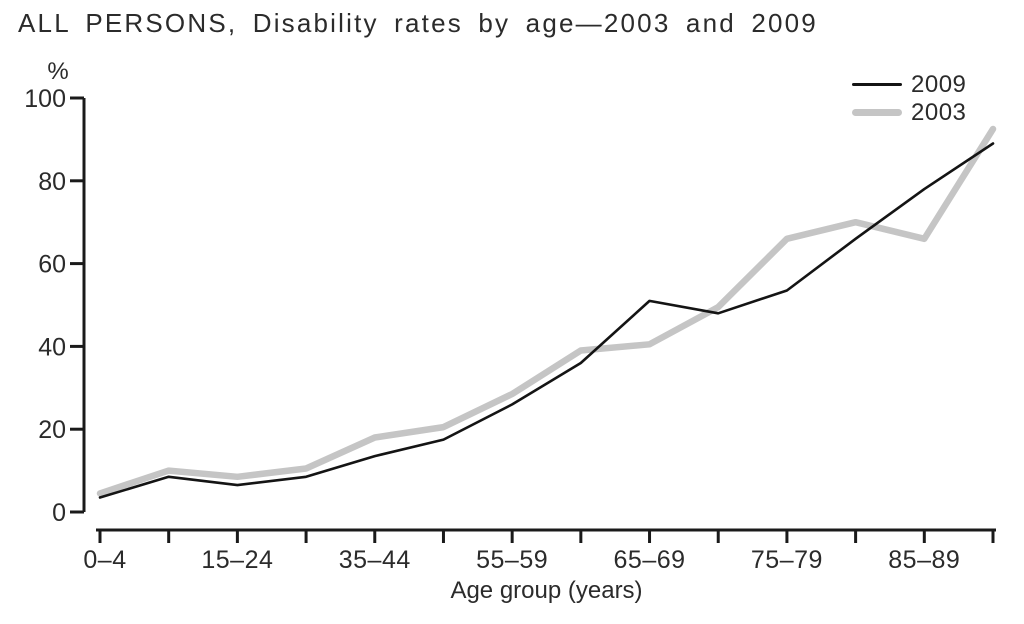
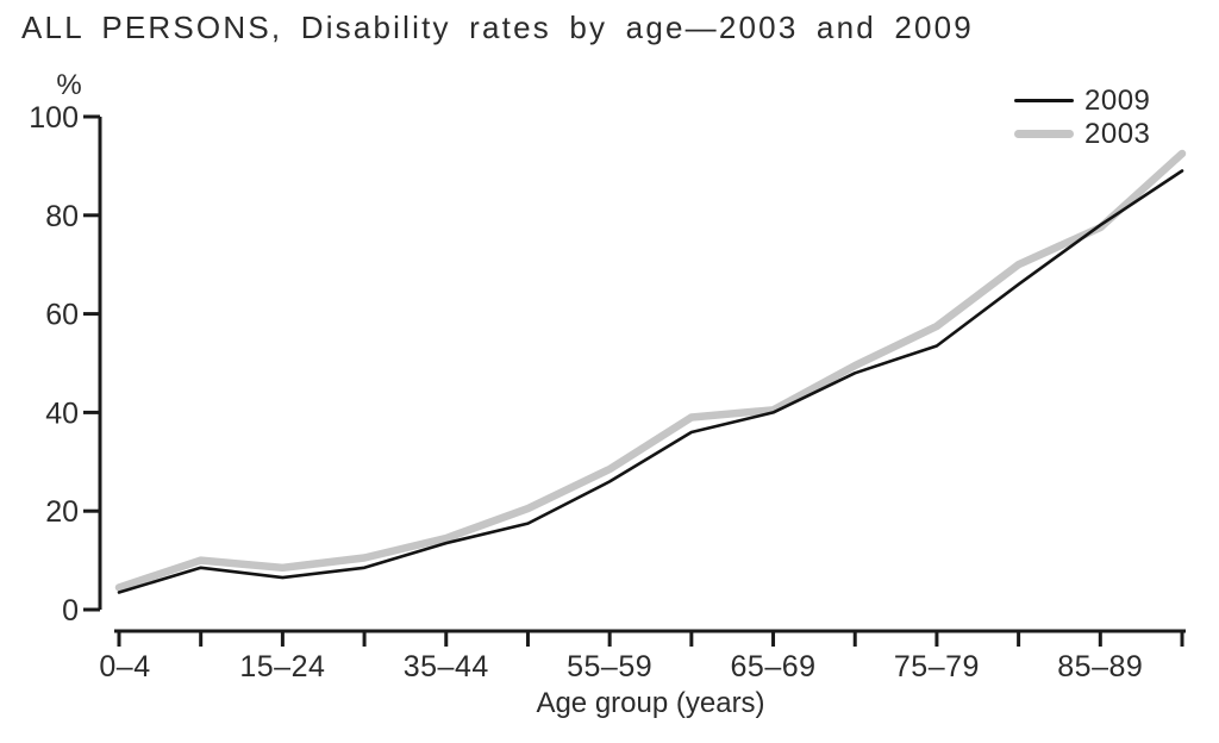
2003/35–44: 18 -> 14
2009/65–69: 51 -> 40
2003/75–79: 66 -> 58
2003/85–89: 66 -> 78
